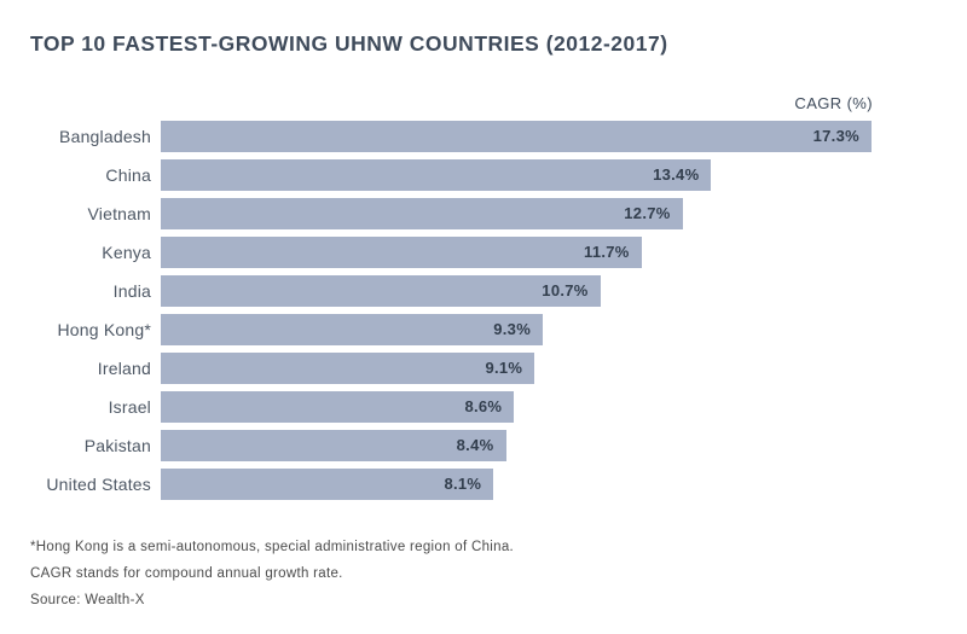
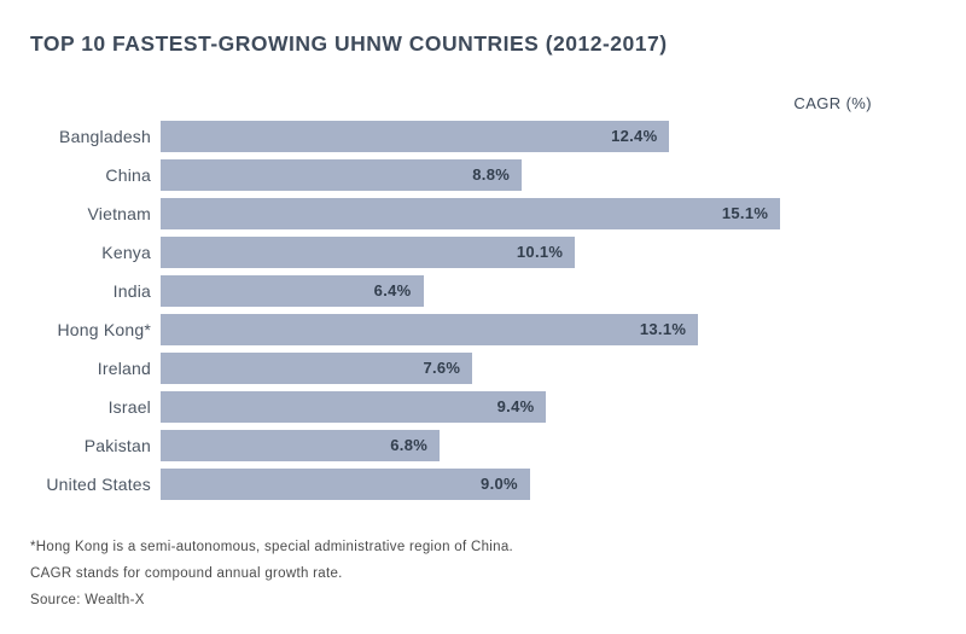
Bangladesh: 17.3% -> 12.4%
China: 13.4% -> 8.8%
Vietnam: 12.7% -> 15.1%
Kenya: 11.7% -> 10.1%
India: 10.7% -> 6.4%
Hong Kong*: 9.3% -> 13.1%
Ireland: 9.1% -> 7.6%
Israel: 8.6% -> 9.4%
Pakistan: 8.4% -> 6.8%
United States: 8.1% -> 9.0%
